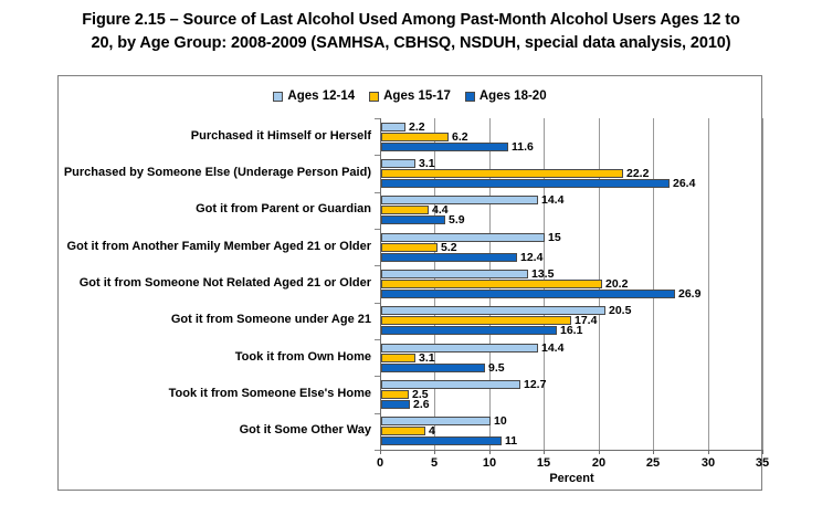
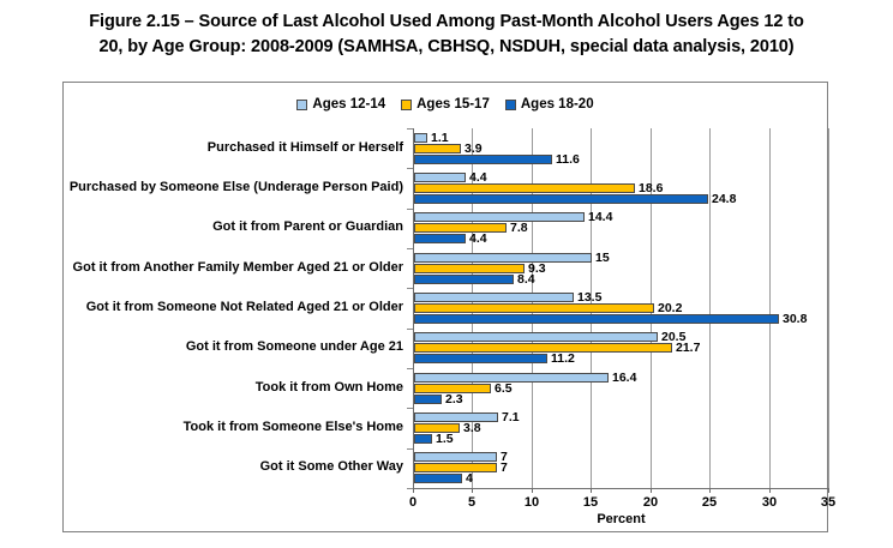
Ages 12-14/Purchased it Himself or Herself: 2.2 -> 1.1
Ages 15-17/Purchased it Himself or Herself: 6.2 -> 3.9
Ages 12-14/Purchased by Someone Else (Underage Person Paid): 3.1 -> 4.4
Ages 15-17/Purchased by Someone Else (Underage Person Paid): 22.2 -> 18.6
Ages 18-20/Purchased by Someone Else (Underage Person Paid): 26.4 -> 24.8
Ages 15-17/Got it from Parent or Guardian: 4.4 -> 7.8
Ages 18-20/Got it from Parent or Guardian: 5.9 -> 4.4
Ages 15-17/Got it from Another Family Member Aged 21 or Older: 5.2 -> 9.3
Ages 18-20/Got it from Another Family Member Aged 21 or Older: 12.4 -> 8.4
Ages 18-20/Got it from Someone Not Related Aged 21 or Older: 26.9 -> 30.8
Ages 15-17/Got it from Someone under Age 21: 17.4 -> 21.7
Ages 18-20/Got it from Someone under Age 21: 16.1 -> 11.2
Ages 12-14/Took it from Own Home: 14.4 -> 16.4
Ages 15-17/Took it from Own Home: 3.1 -> 6.5
Ages 18-20/Took it from Own Home: 9.5 -> 2.3
Ages 12-14/Took it from Someone Else's Home: 12.7 -> 7.1
Ages 15-17/Took it from Someone Else's Home: 2.5 -> 3.8
Ages 18-20/Took it from Someone Else's Home: 2.6 -> 1.5
Ages 12-14/Got it Some Other Way: 10 -> 7
Ages 15-17/Got it Some Other Way: 4 -> 7
Ages 18-20/Got it Some Other Way: 11 -> 4
